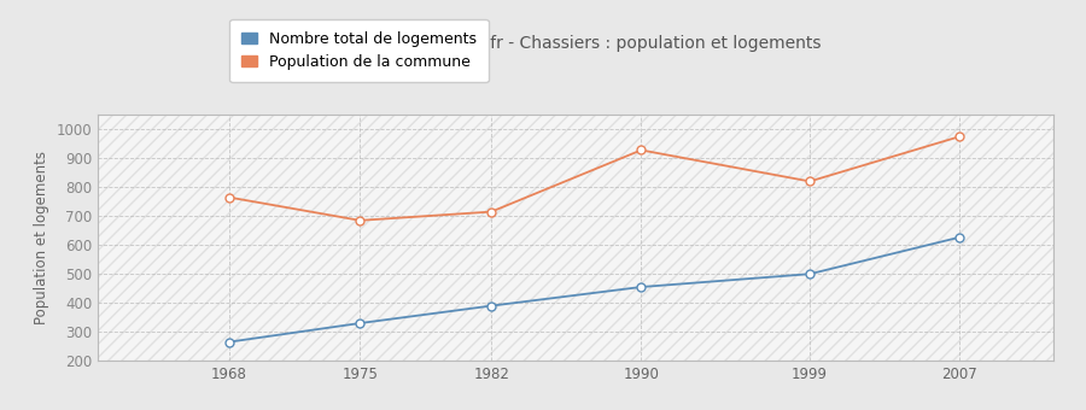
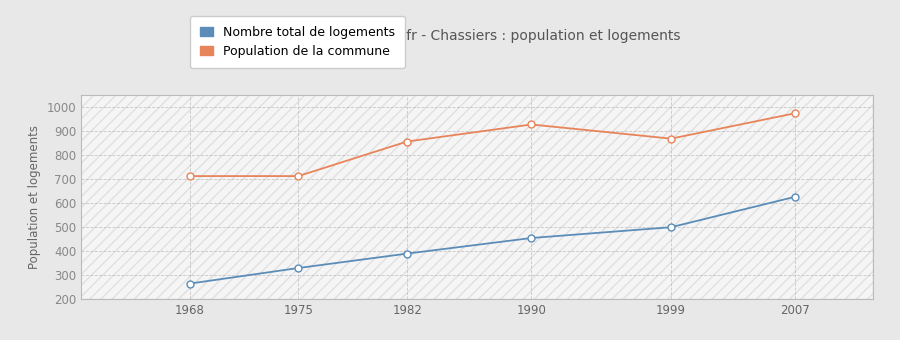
Population de la commune/1968: 765 -> 713
Population de la commune/1975: 685 -> 713
Population de la commune/1982: 715 -> 857
Population de la commune/1999: 820 -> 869
